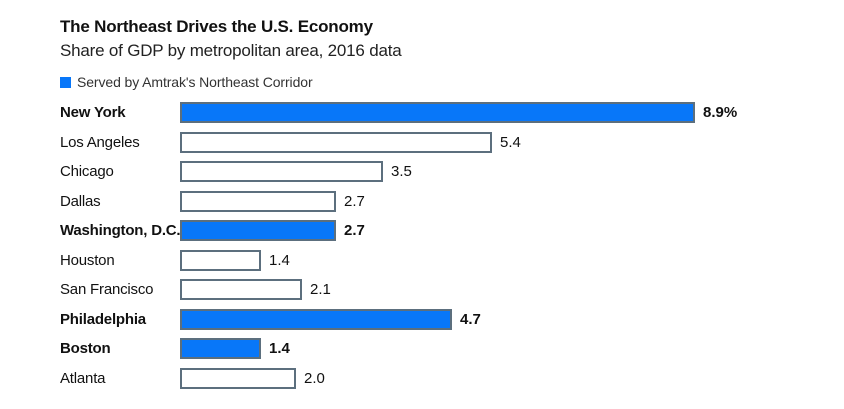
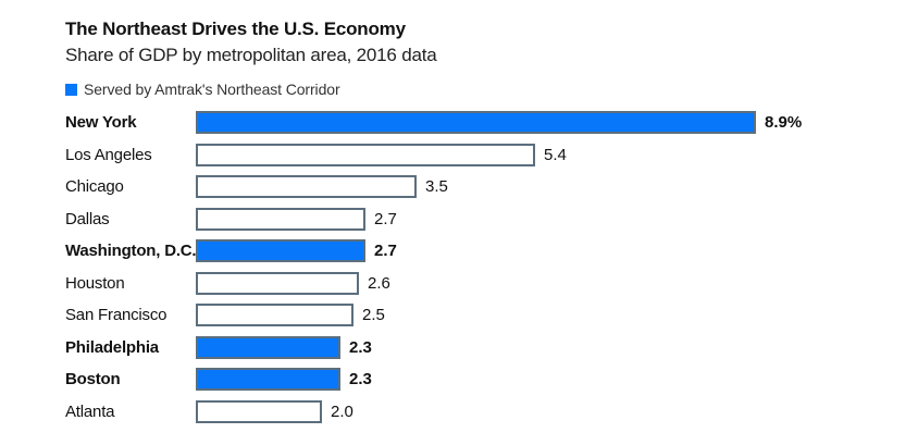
Houston: 1.4 -> 2.6
San Francisco: 2.1 -> 2.5
Philadelphia: 4.7 -> 2.3
Boston: 1.4 -> 2.3
